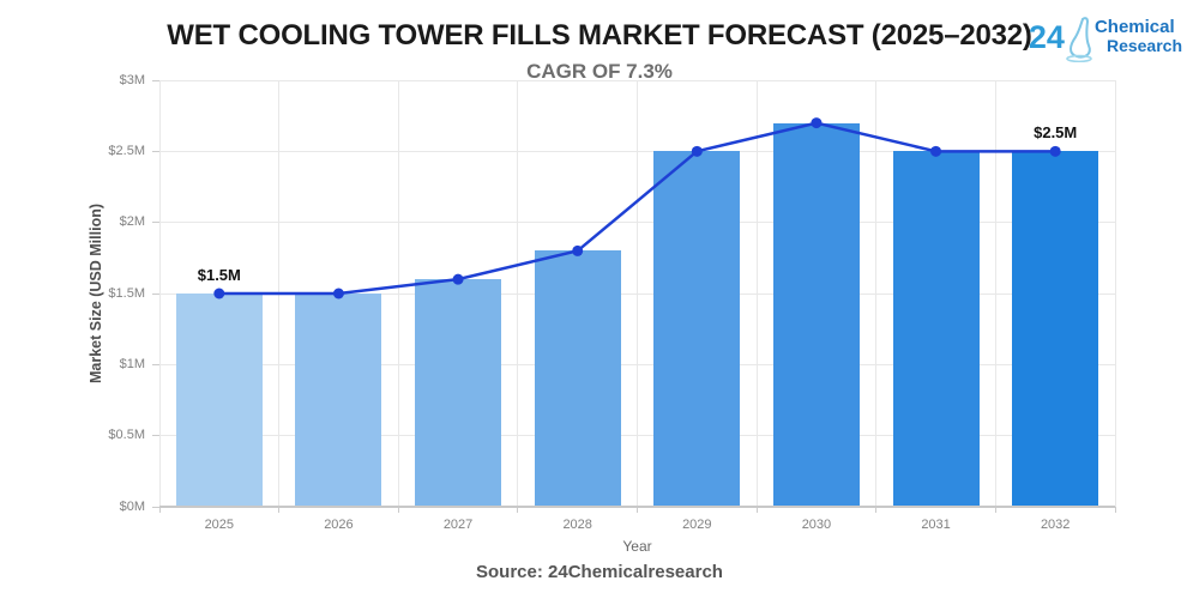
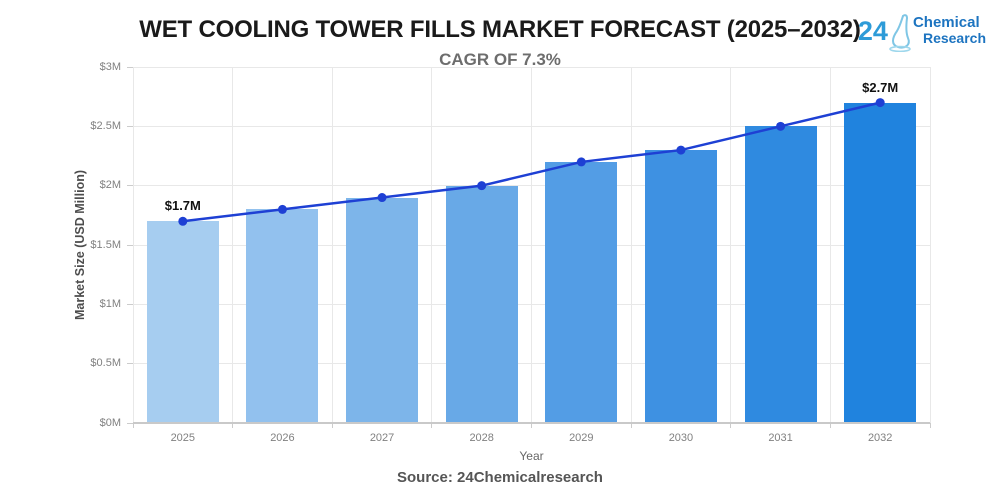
2025: $1.5M -> $1.7M
2026: $1.5M -> $1.8M
2027: $1.6M -> $1.9M
2028: $1.8M -> $2.0M
2029: $2.5M -> $2.2M
2030: $2.7M -> $2.3M
2032: $2.5M -> $2.7M
